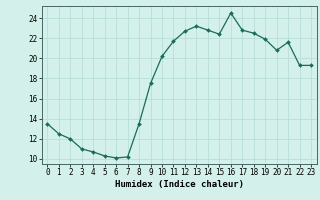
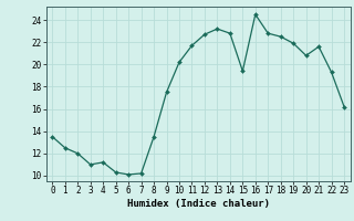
4: 10.7 -> 11.2
15: 22.4 -> 19.4
23: 19.3 -> 16.2
